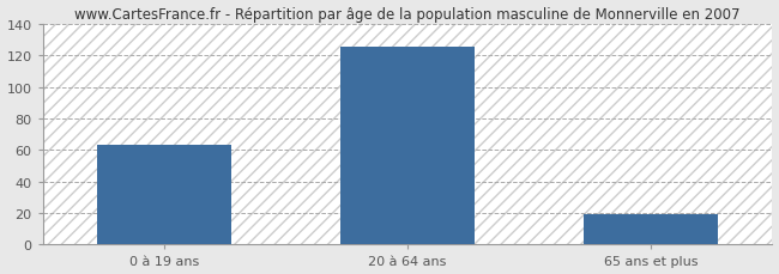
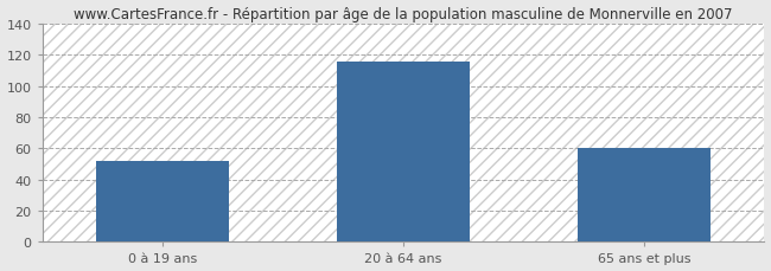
0 à 19 ans: 63 -> 52
20 à 64 ans: 126 -> 116
65 ans et plus: 19 -> 60
